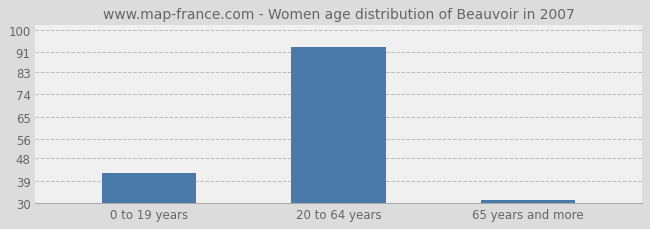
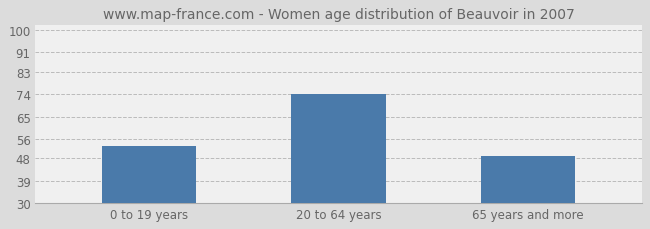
0 to 19 years: 42 -> 53
20 to 64 years: 93 -> 74
65 years and more: 31 -> 49
